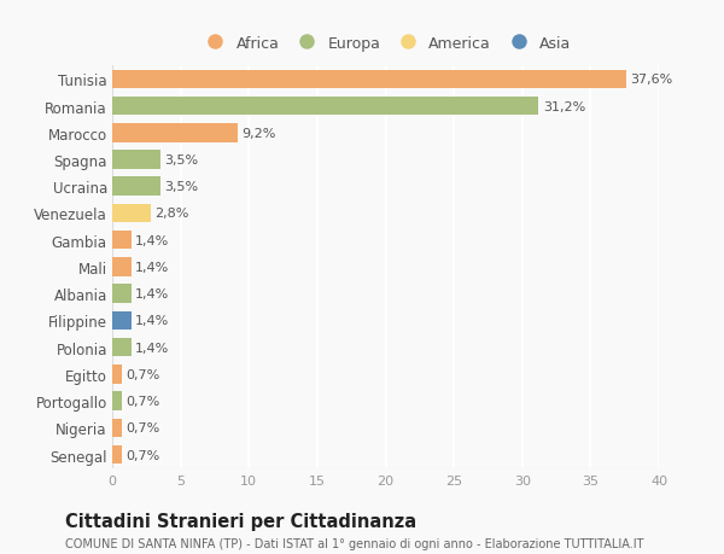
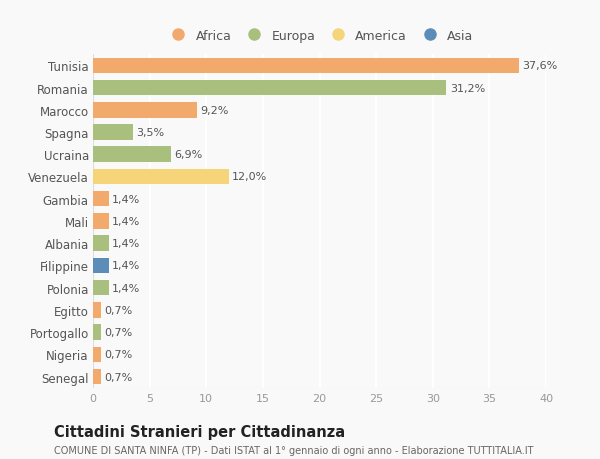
Ucraina: 3,5% -> 6,9%
Venezuela: 2,8% -> 12,0%
